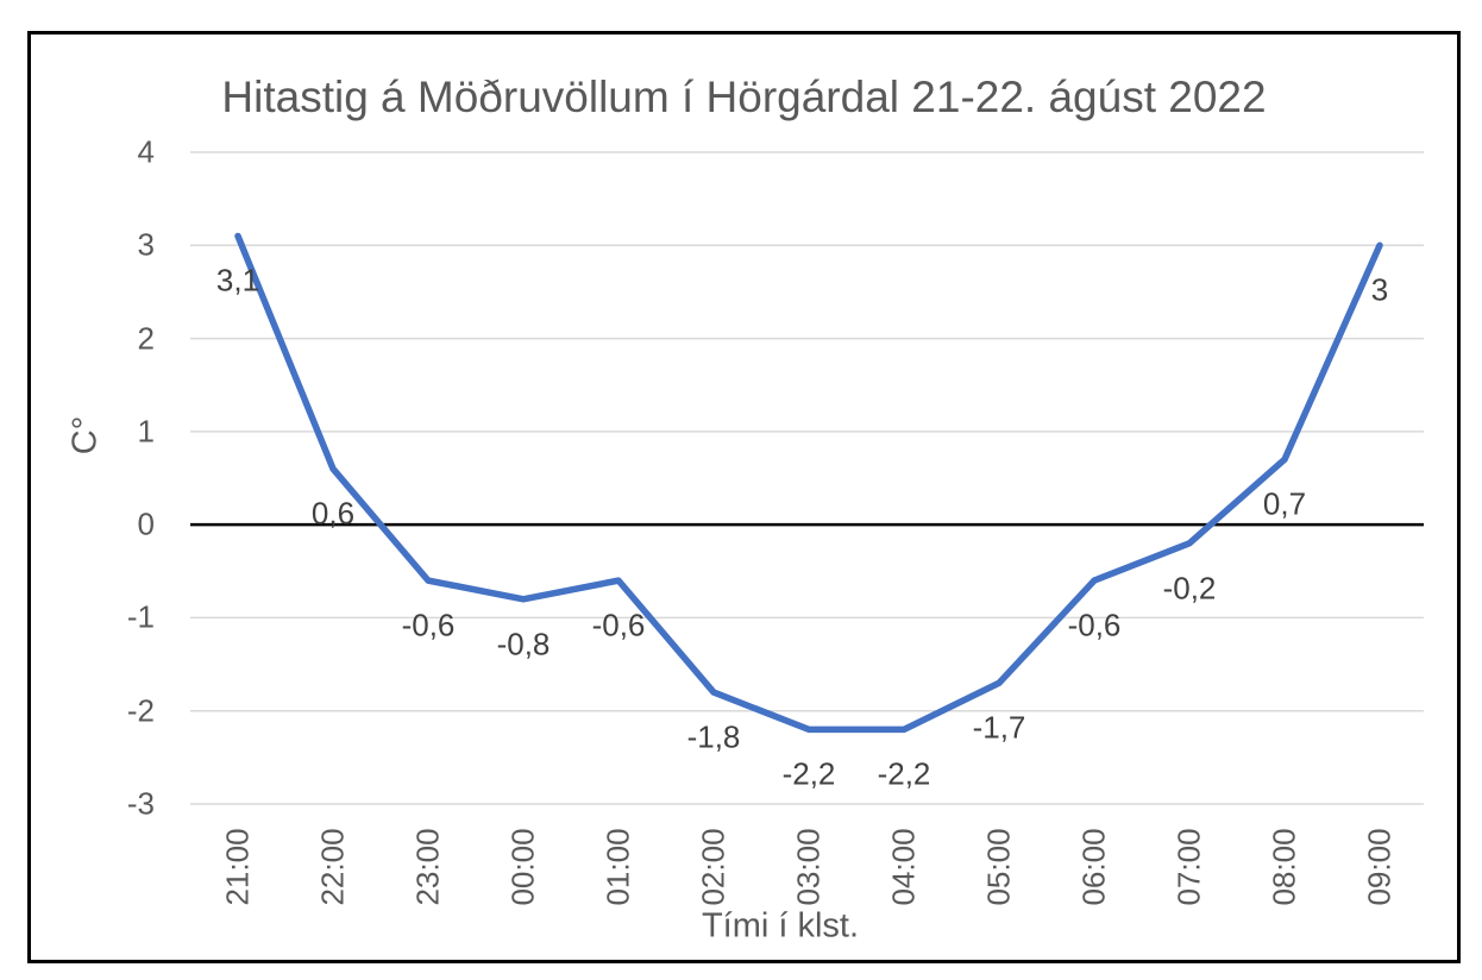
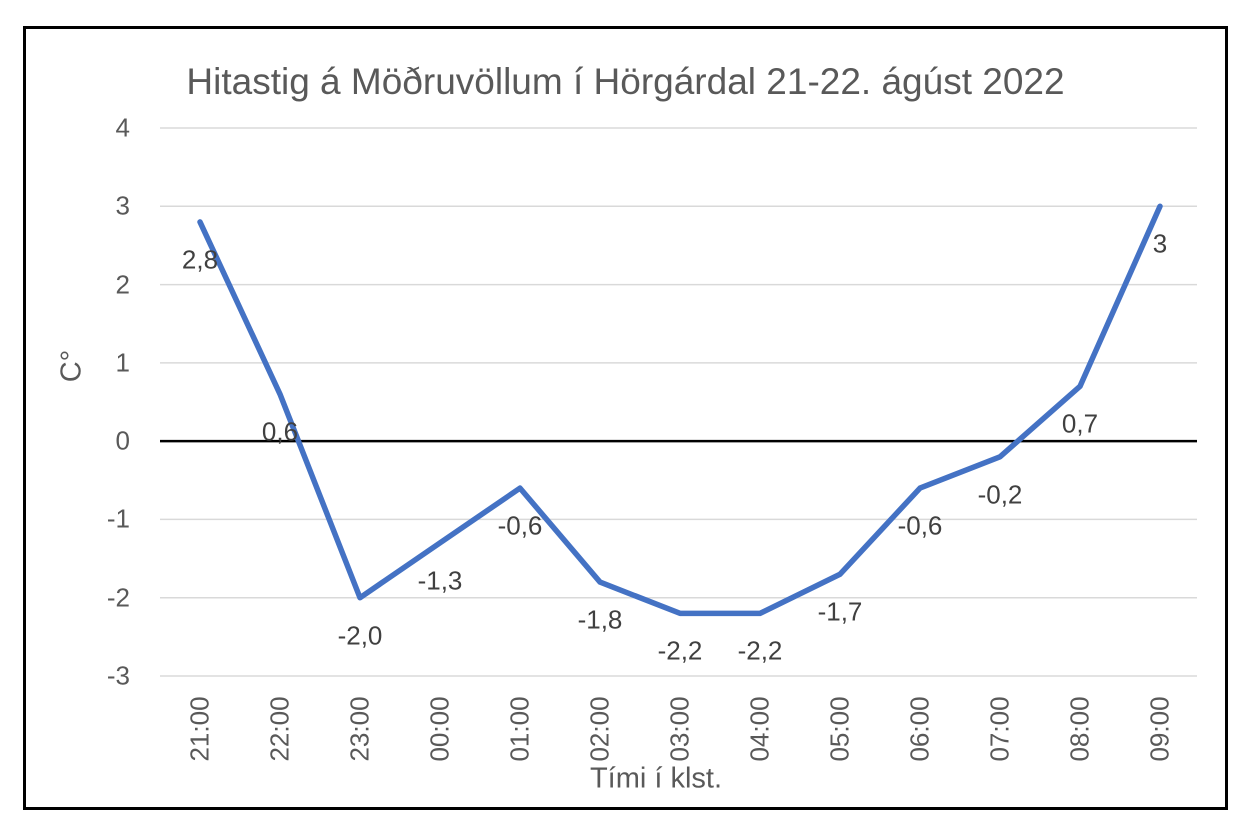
21:00: 3,1 -> 2,8
23:00: -0,6 -> -2,0
00:00: -0,8 -> -1,3
